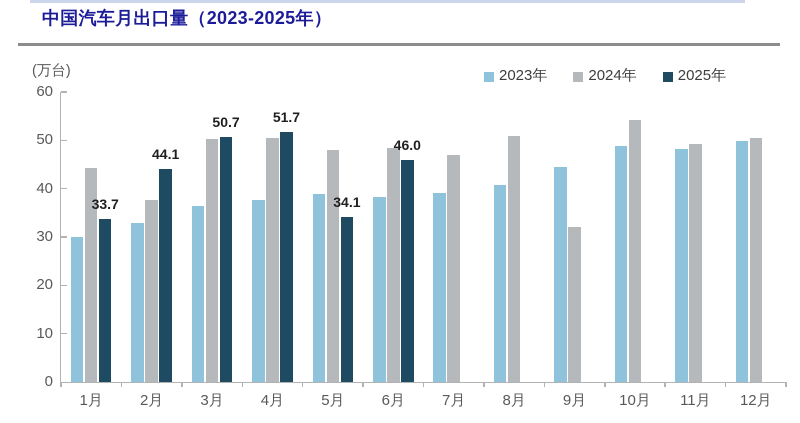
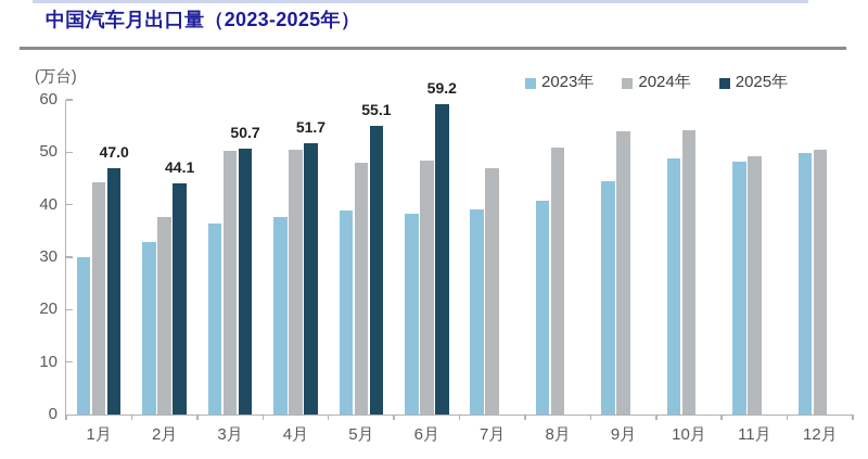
2025年/1月: 33.7 -> 47.0
2025年/5月: 34.1 -> 55.1
2025年/6月: 46.0 -> 59.2
2024年/9月: 32 -> 54
